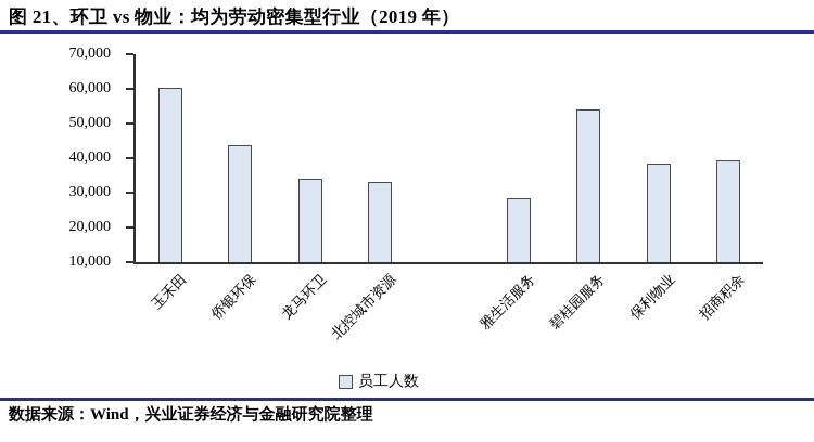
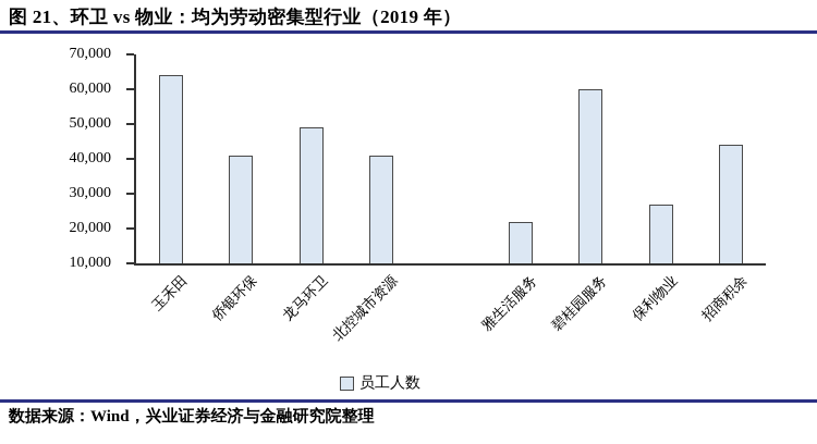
玉禾田: 60000 -> 64000
侨银环保: 44000 -> 41000
龙马环卫: 34000 -> 49000
北控城市资源: 33000 -> 41000
雅生活服务: 28000 -> 22000
碧桂园服务: 54000 -> 60000
保利物业: 38000 -> 27000
招商积余: 39000 -> 44000
